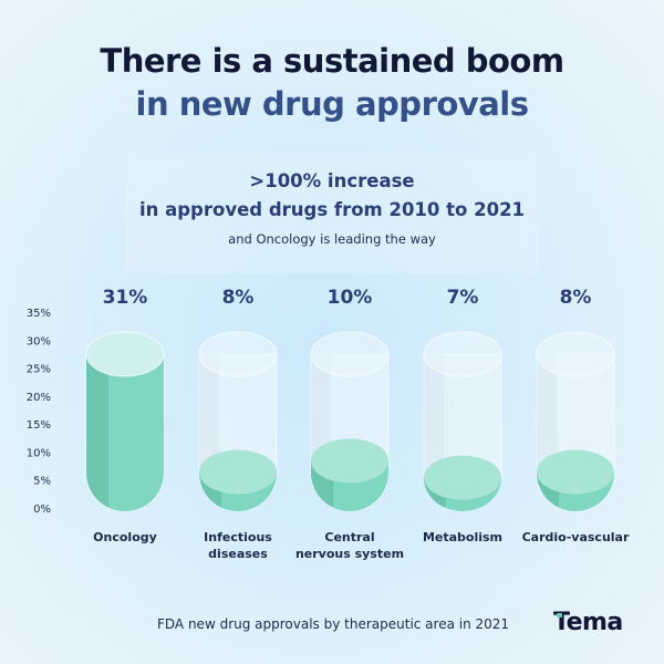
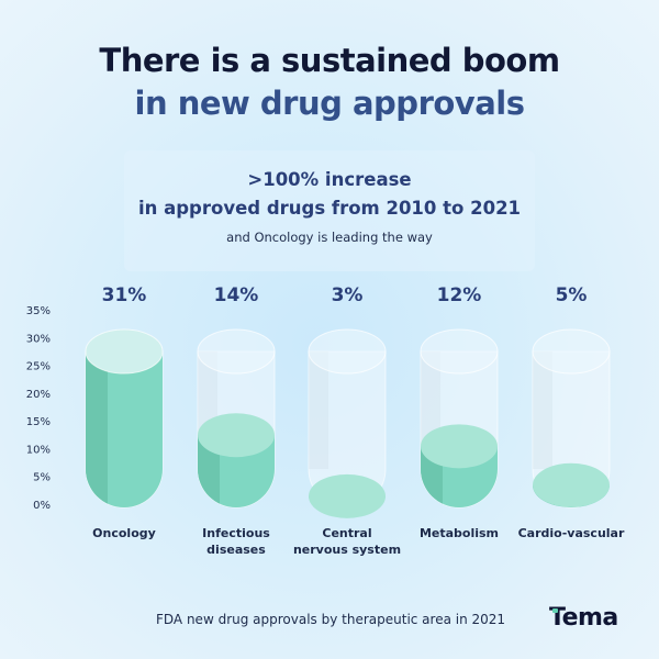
Infectious diseases: 8% -> 14%
Central nervous system: 10% -> 3%
Metabolism: 7% -> 12%
Cardio-vascular: 8% -> 5%
